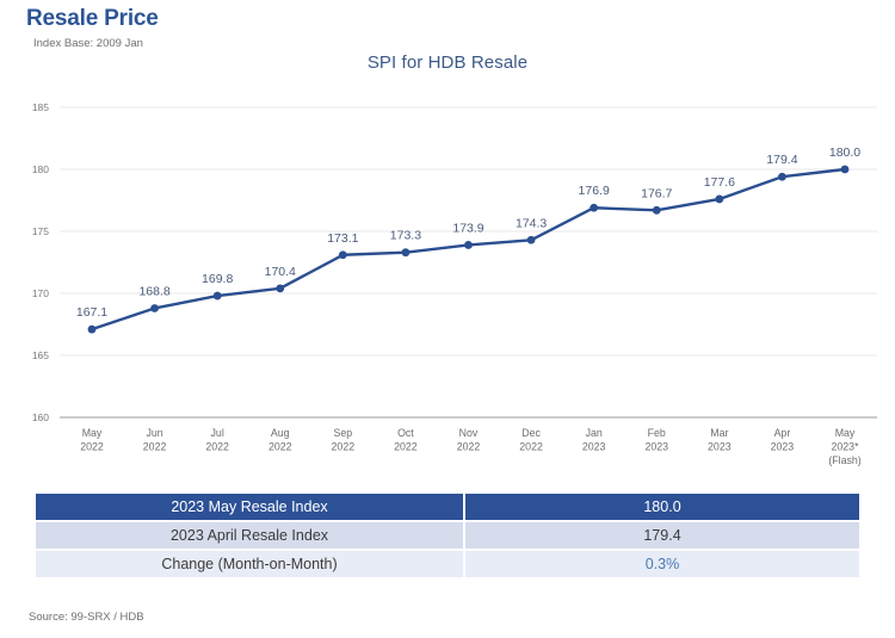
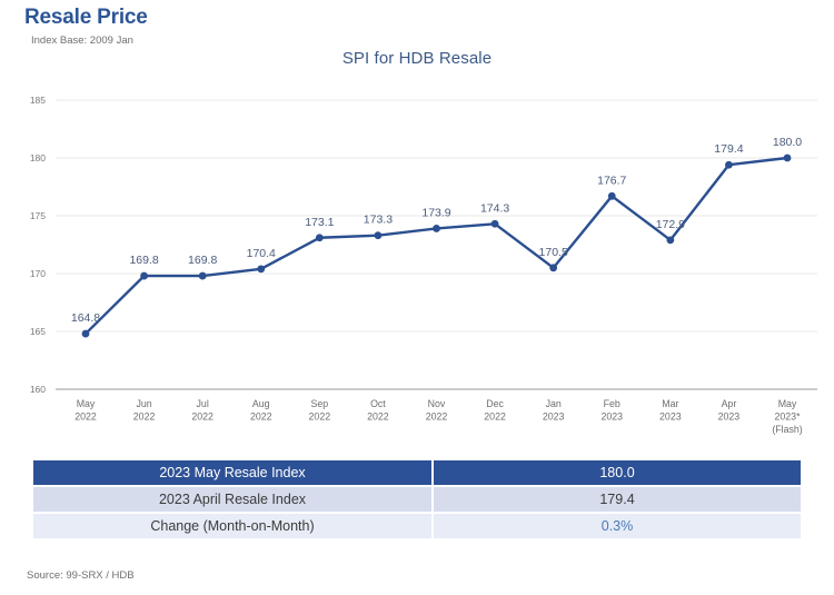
May 2022: 167.1 -> 164.8
Jun 2022: 168.8 -> 169.8
Jan 2023: 176.9 -> 170.5
Mar 2023: 177.6 -> 172.9
